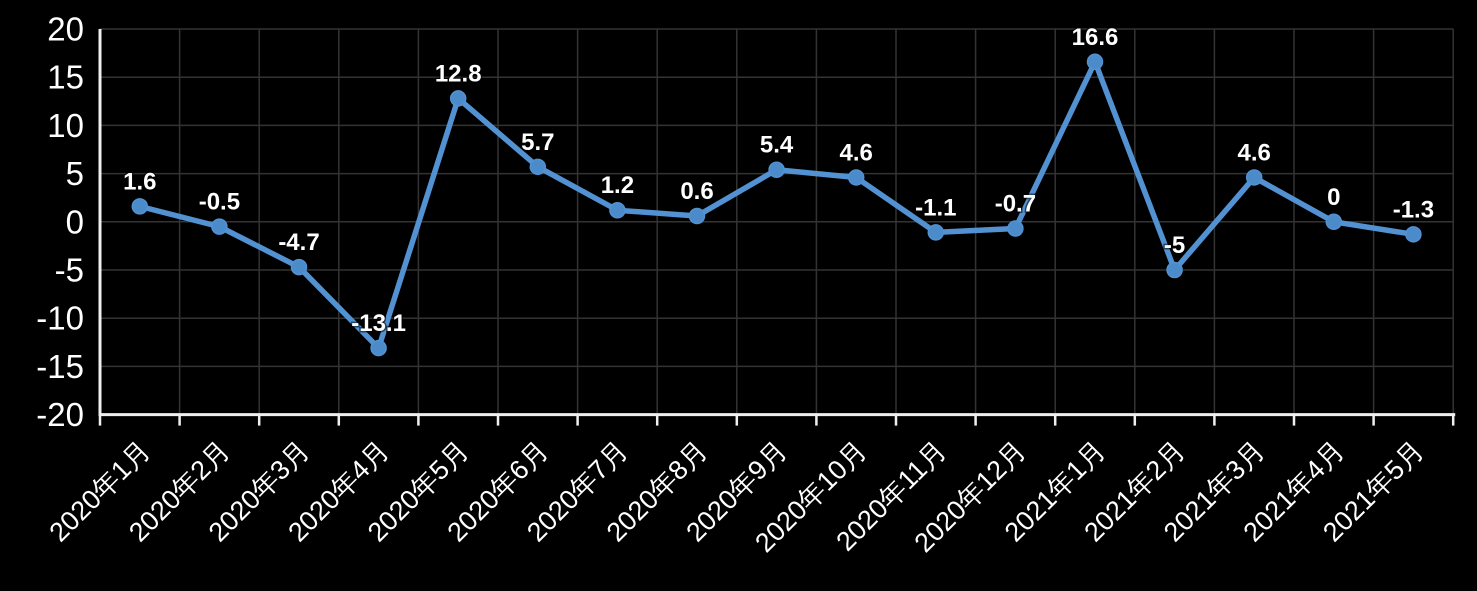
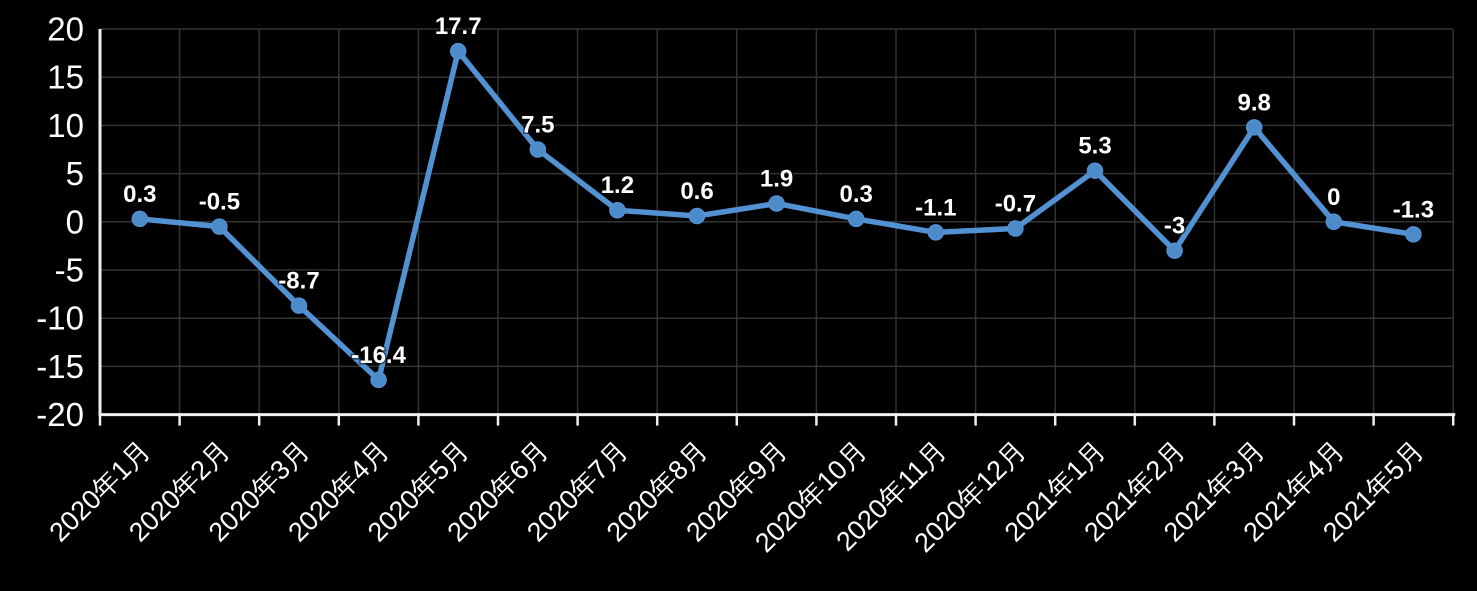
2020年1月: 1.6 -> 0.3
2020年3月: -4.7 -> -8.7
2020年4月: -13.1 -> -16.4
2020年5月: 12.8 -> 17.7
2020年6月: 5.7 -> 7.5
2020年9月: 5.4 -> 1.9
2020年10月: 4.6 -> 0.3
2021年1月: 16.6 -> 5.3
2021年2月: -5 -> -3
2021年3月: 4.6 -> 9.8
